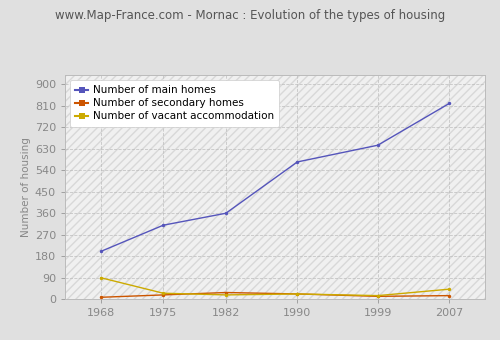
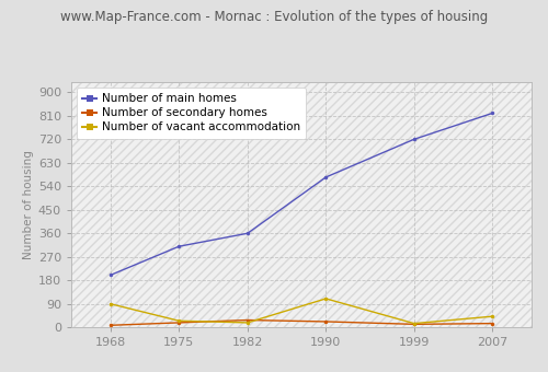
Number of vacant accommodation/1990: 22 -> 110
Number of main homes/1999: 645 -> 720
